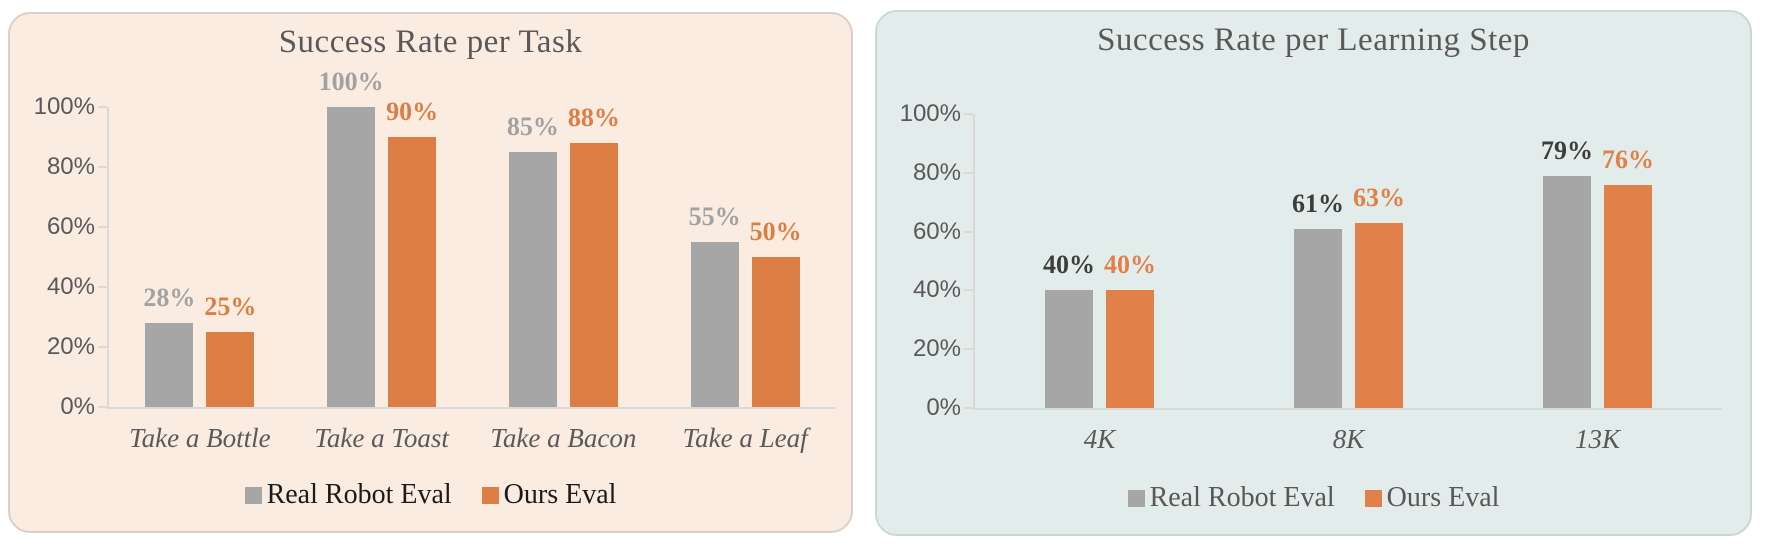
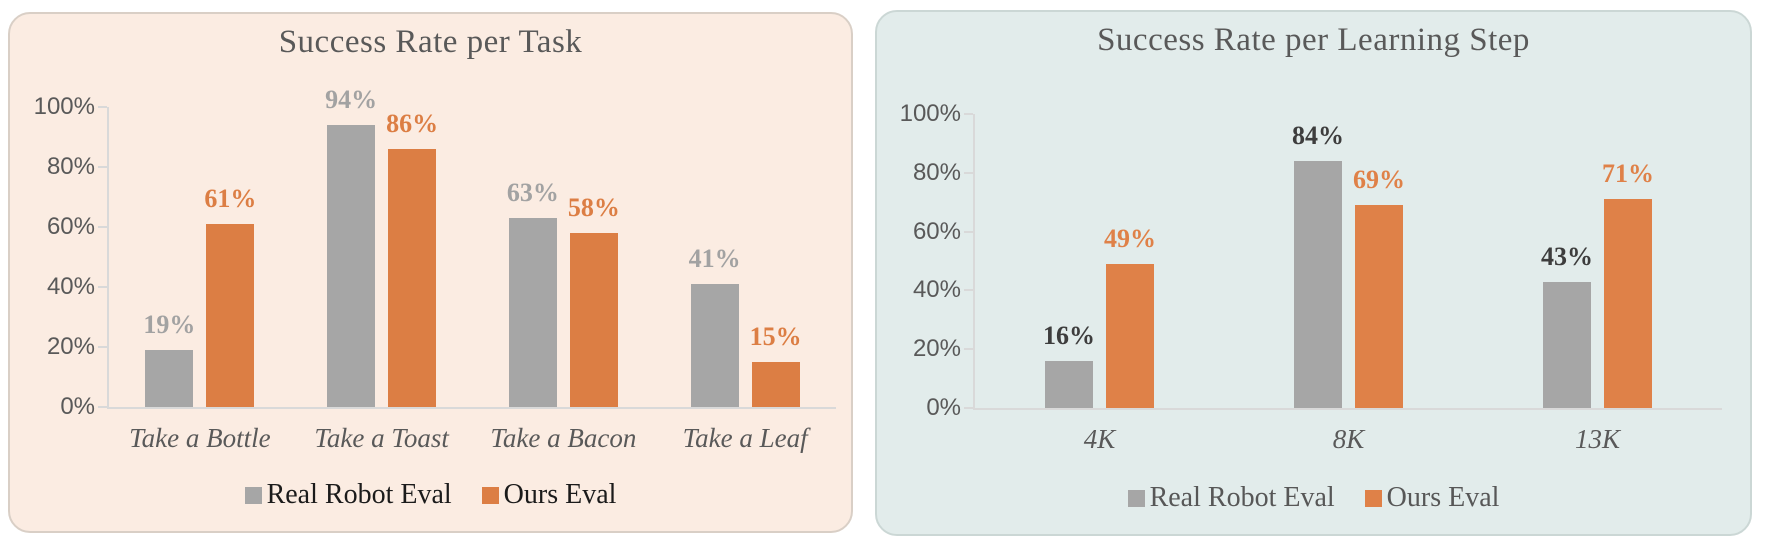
Success Rate per Task/Real Robot Eval/Take a Bottle: 28% -> 19%
Success Rate per Task/Ours Eval/Take a Bottle: 25% -> 61%
Success Rate per Task/Real Robot Eval/Take a Toast: 100% -> 94%
Success Rate per Task/Ours Eval/Take a Toast: 90% -> 86%
Success Rate per Task/Real Robot Eval/Take a Bacon: 85% -> 63%
Success Rate per Task/Ours Eval/Take a Bacon: 88% -> 58%
Success Rate per Task/Real Robot Eval/Take a Leaf: 55% -> 41%
Success Rate per Task/Ours Eval/Take a Leaf: 50% -> 15%
Success Rate per Learning Step/Real Robot Eval/4K: 40% -> 16%
Success Rate per Learning Step/Ours Eval/4K: 40% -> 49%
Success Rate per Learning Step/Real Robot Eval/8K: 61% -> 84%
Success Rate per Learning Step/Ours Eval/8K: 63% -> 69%
Success Rate per Learning Step/Real Robot Eval/13K: 79% -> 43%
Success Rate per Learning Step/Ours Eval/13K: 76% -> 71%
